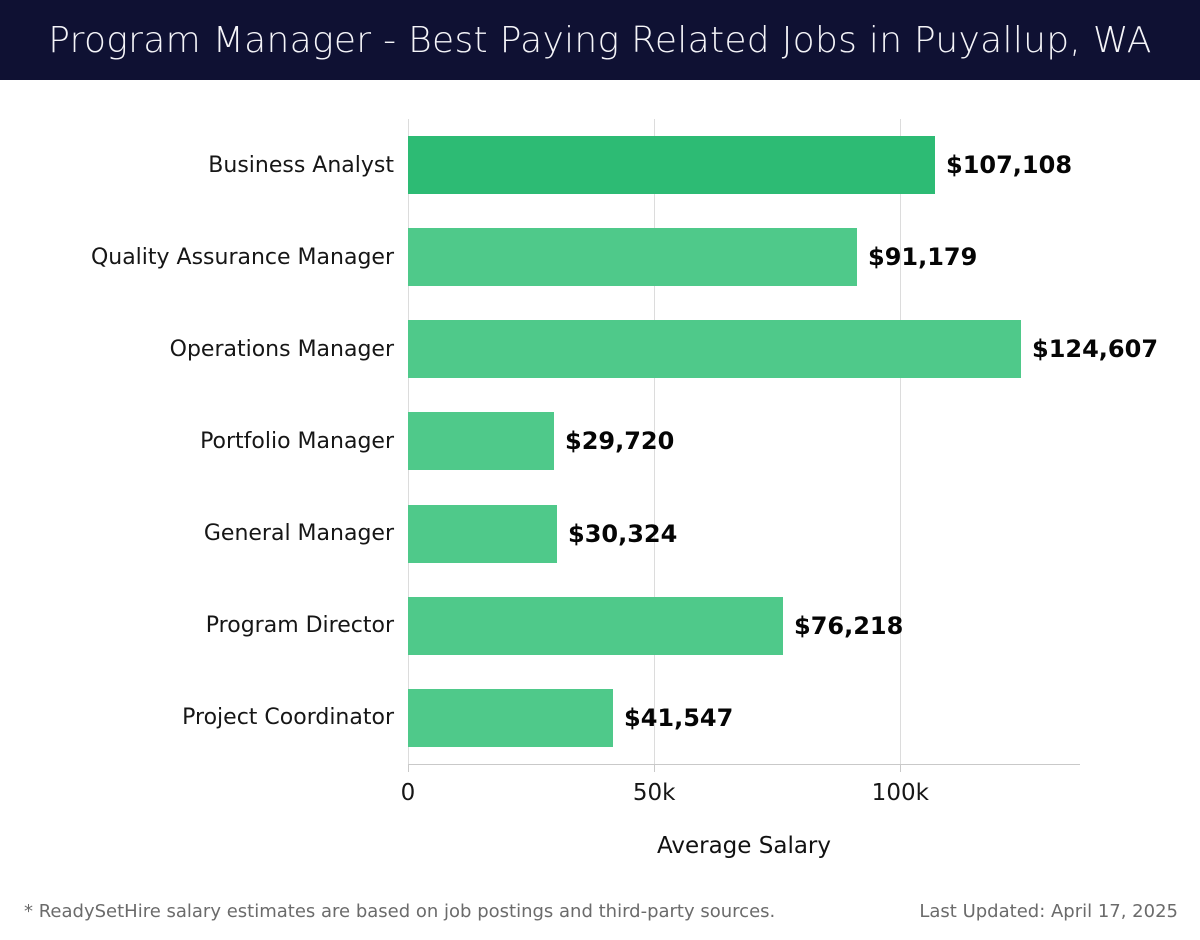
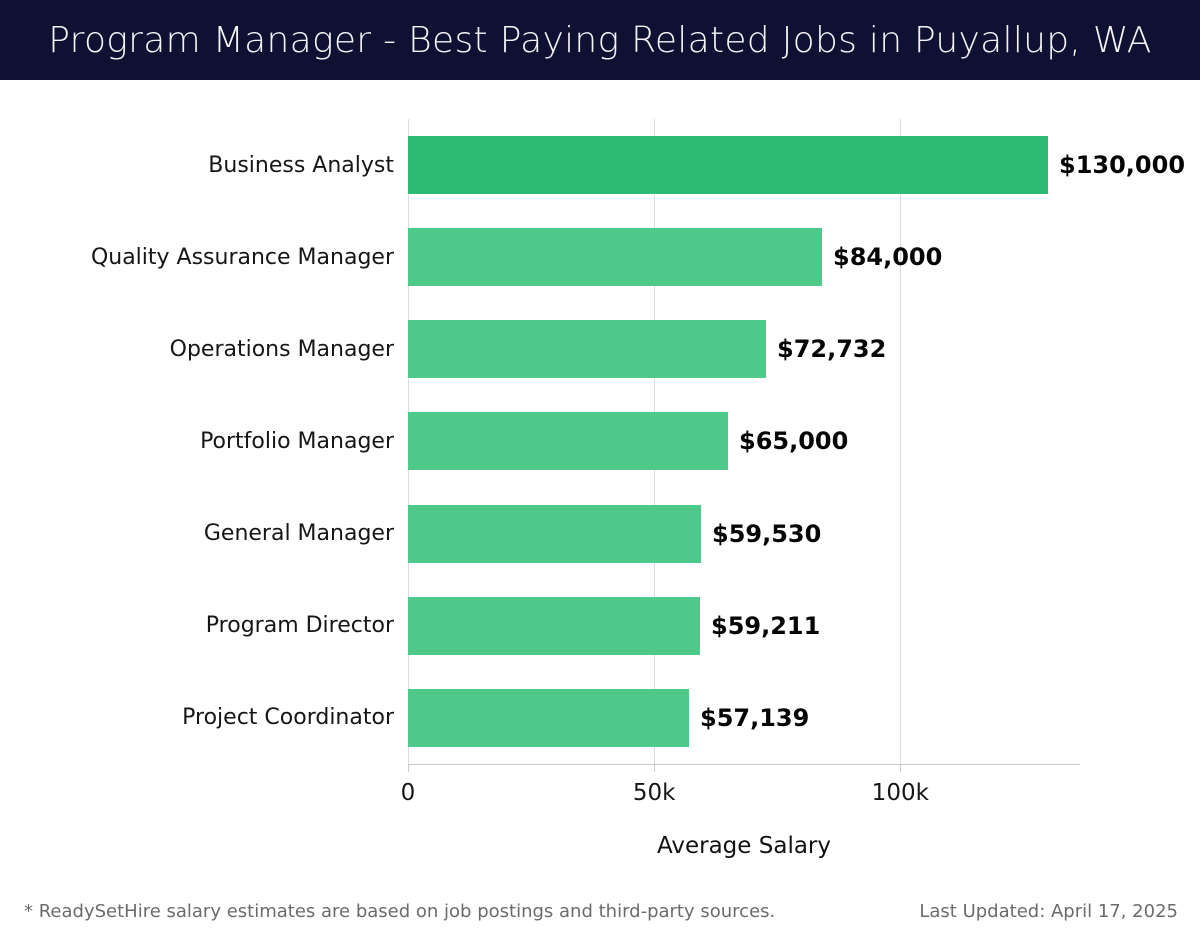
Business Analyst: $107,108 -> $130,000
Quality Assurance Manager: $91,179 -> $84,000
Operations Manager: $124,607 -> $72,732
Portfolio Manager: $29,720 -> $65,000
General Manager: $30,324 -> $59,530
Program Director: $76,218 -> $59,211
Project Coordinator: $41,547 -> $57,139
